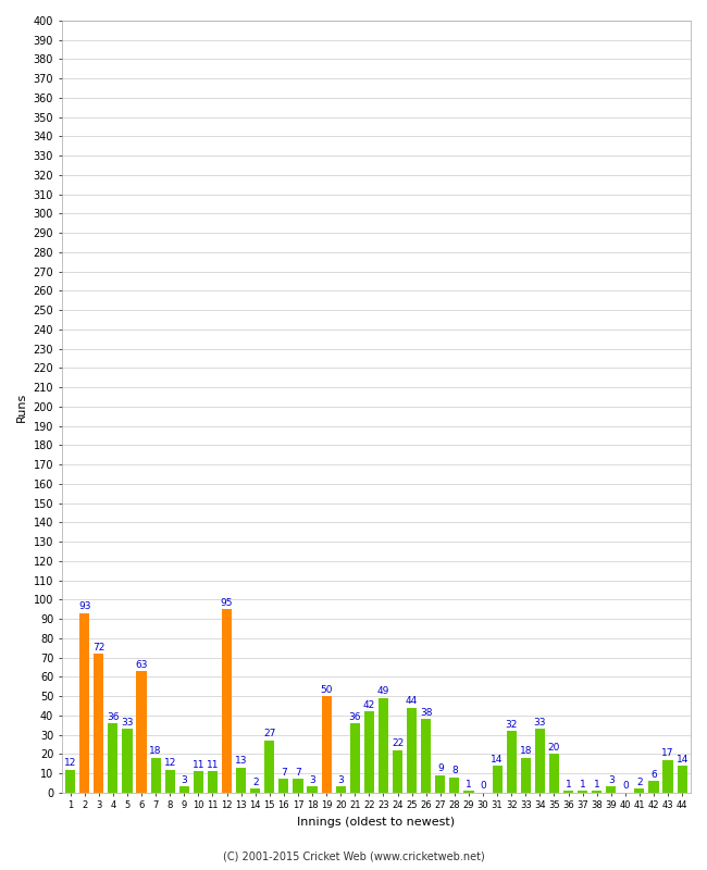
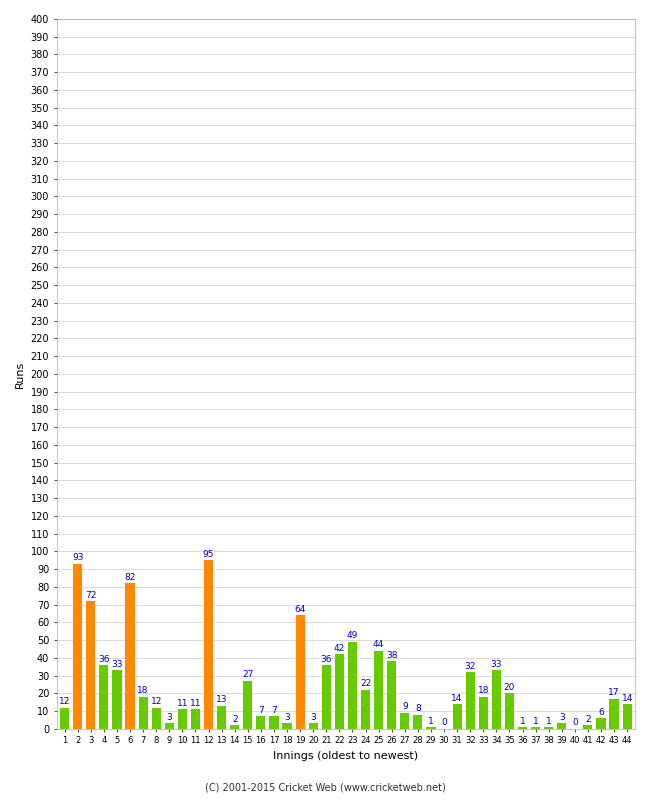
6: 63 -> 82
19: 50 -> 64
